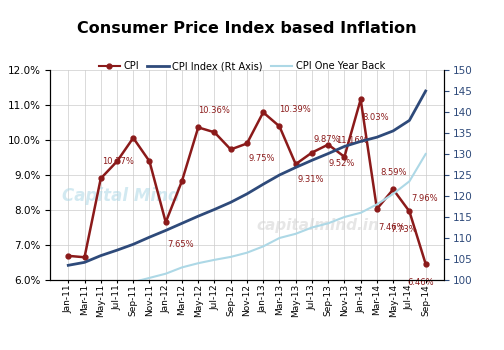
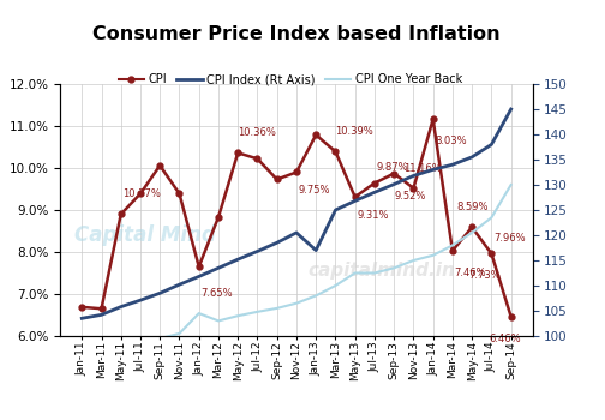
CPI One Year Back/Jan-12: 101.5 -> 104.5
CPI Index (Rt Axis)/Jan-13: 122.8 -> 117.0
CPI One Year Back/May-13: 111.0 -> 112.5
